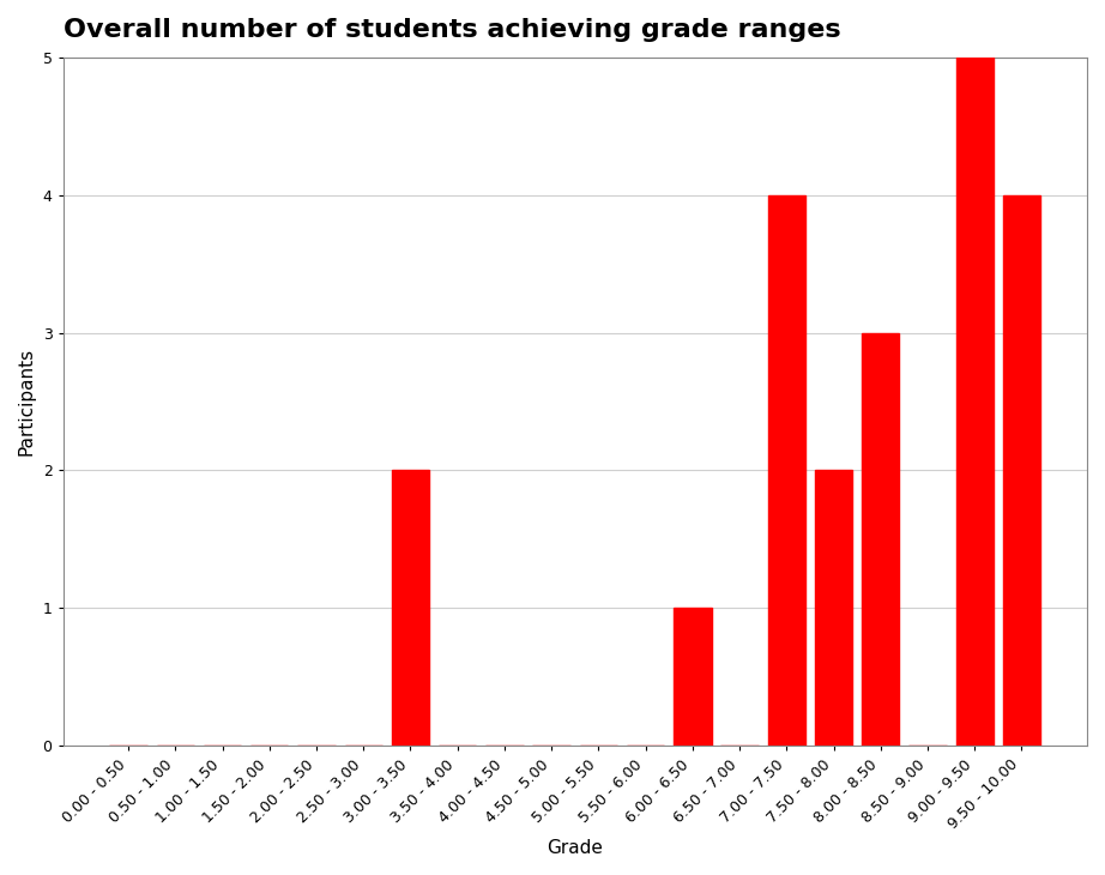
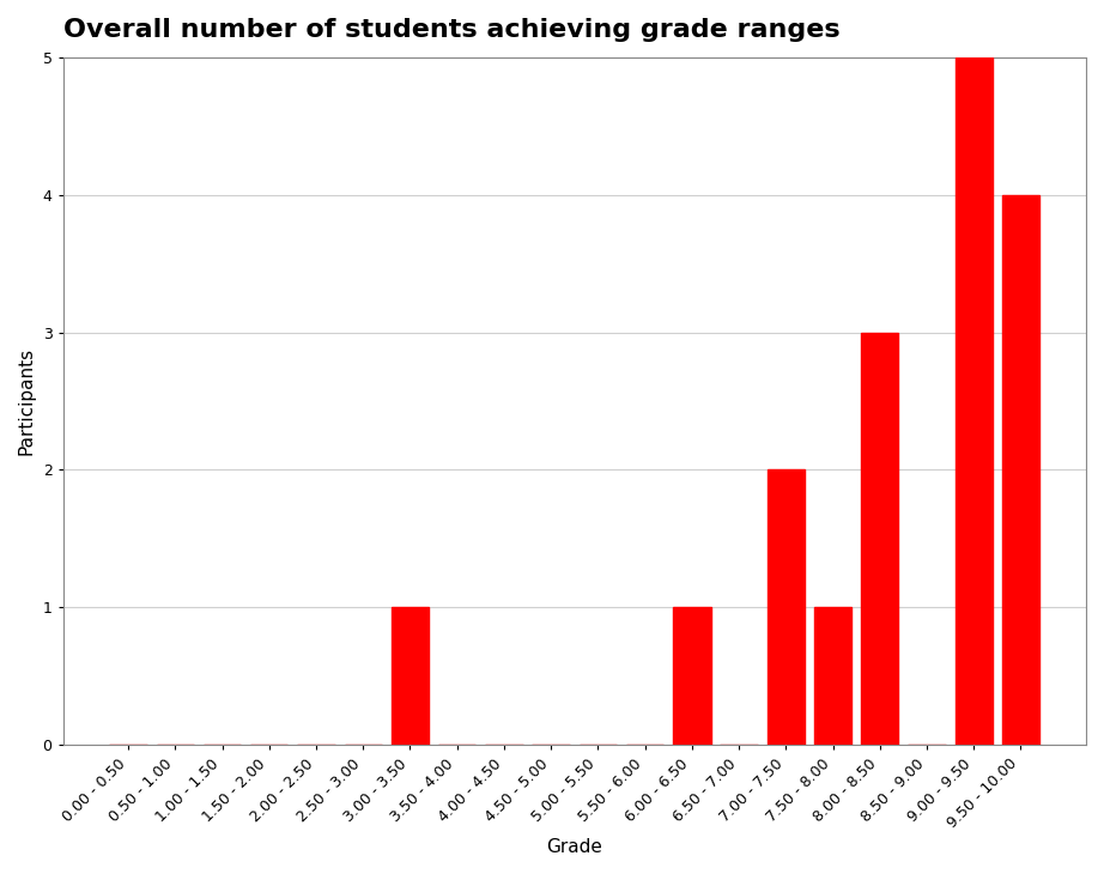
3.00 - 3.50: 2 -> 1
7.00 - 7.50: 4 -> 2
7.50 - 8.00: 2 -> 1
